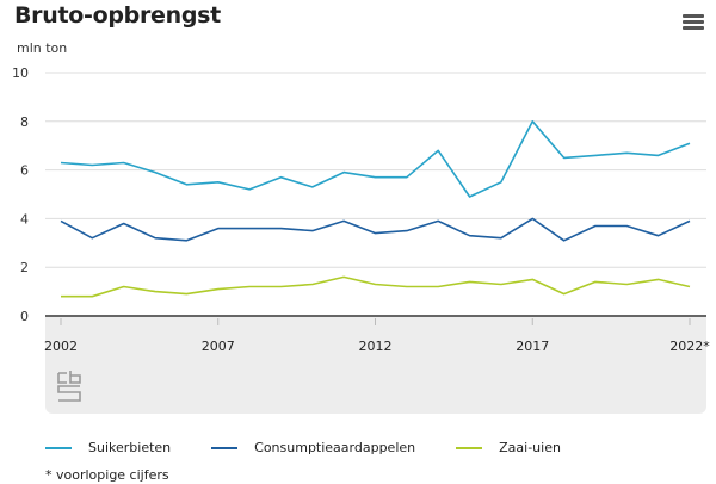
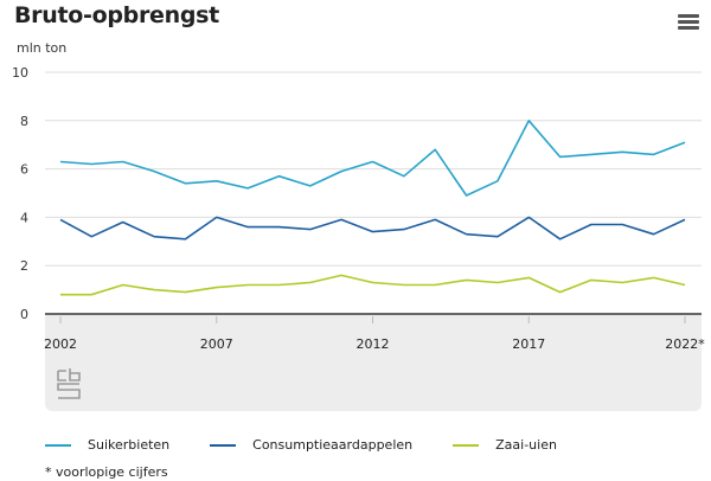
Consumptieaardappelen/2007: 3.6 -> 4.0
Suikerbieten/2012: 5.7 -> 6.3
